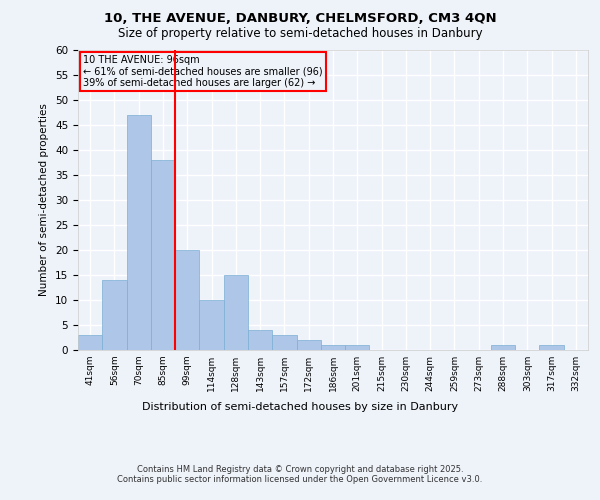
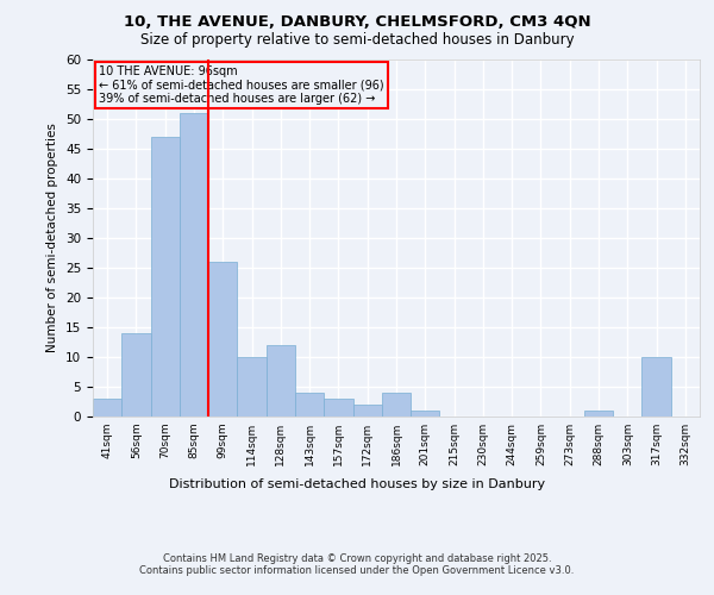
85sqm: 38 -> 51
99sqm: 20 -> 26
128sqm: 15 -> 12
186sqm: 1 -> 4
317sqm: 1 -> 10
